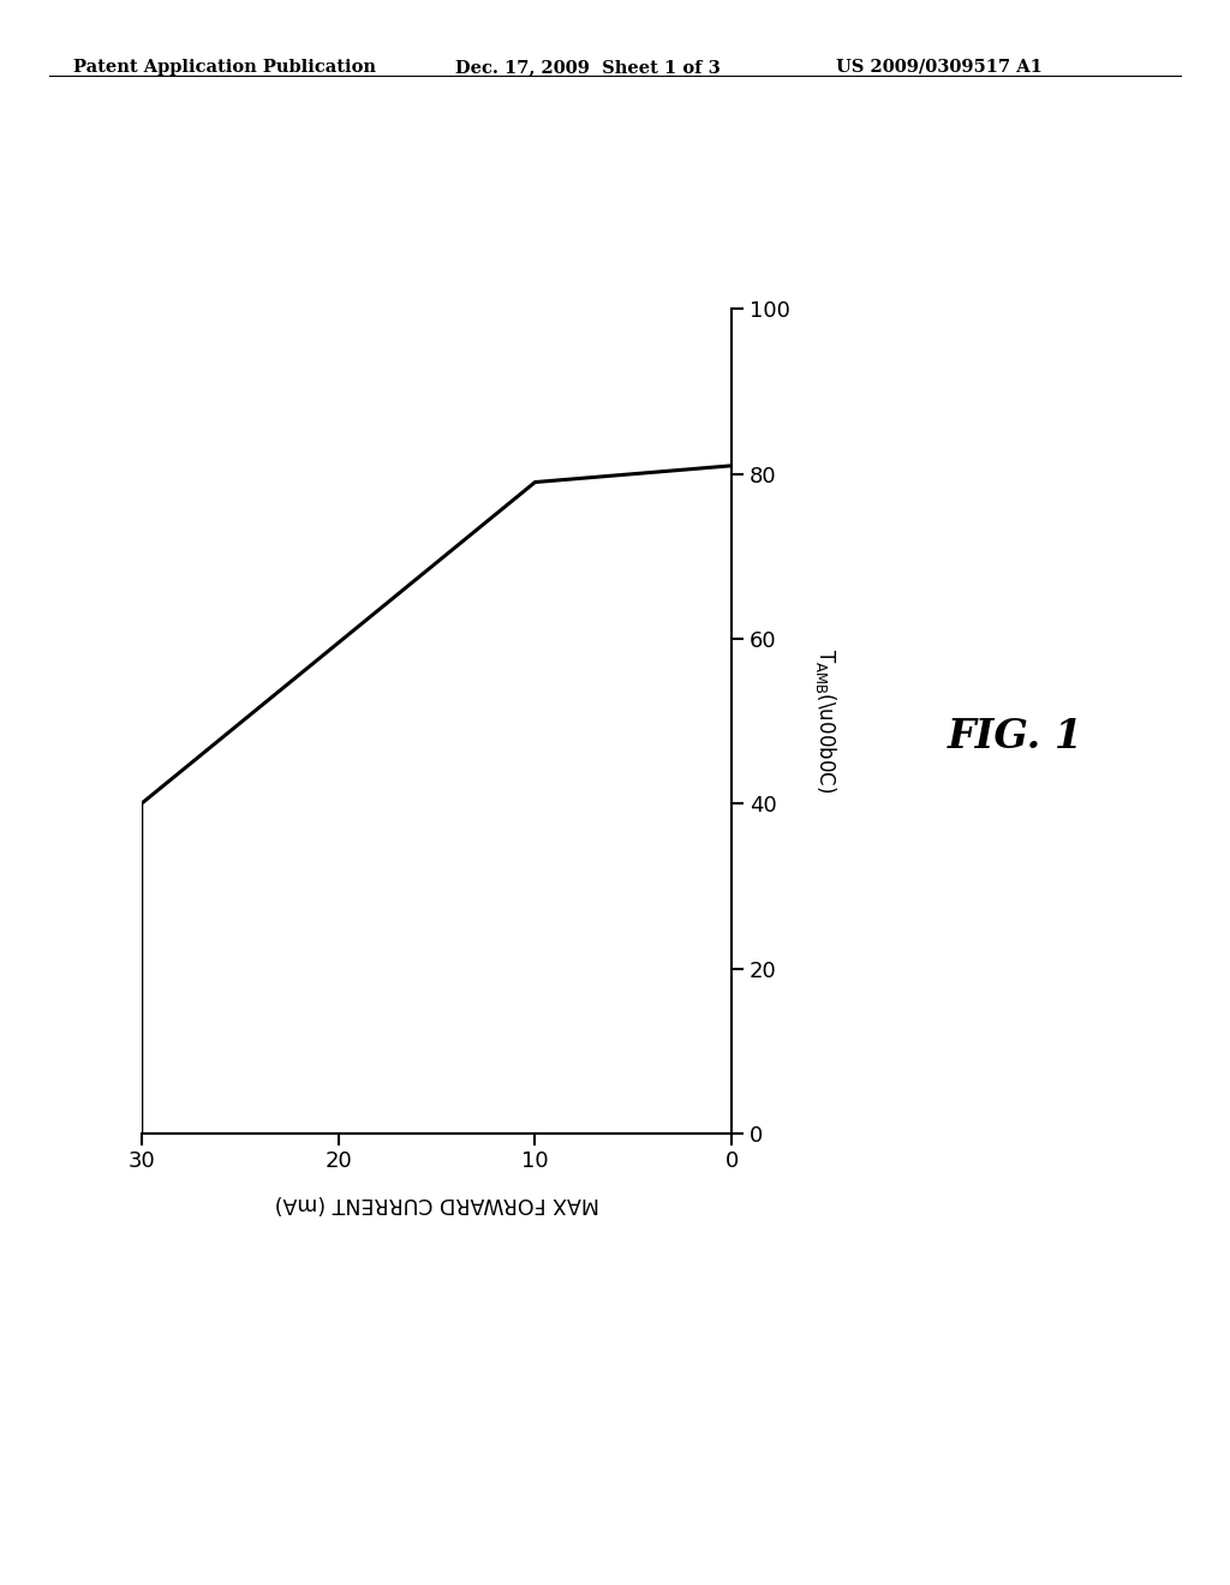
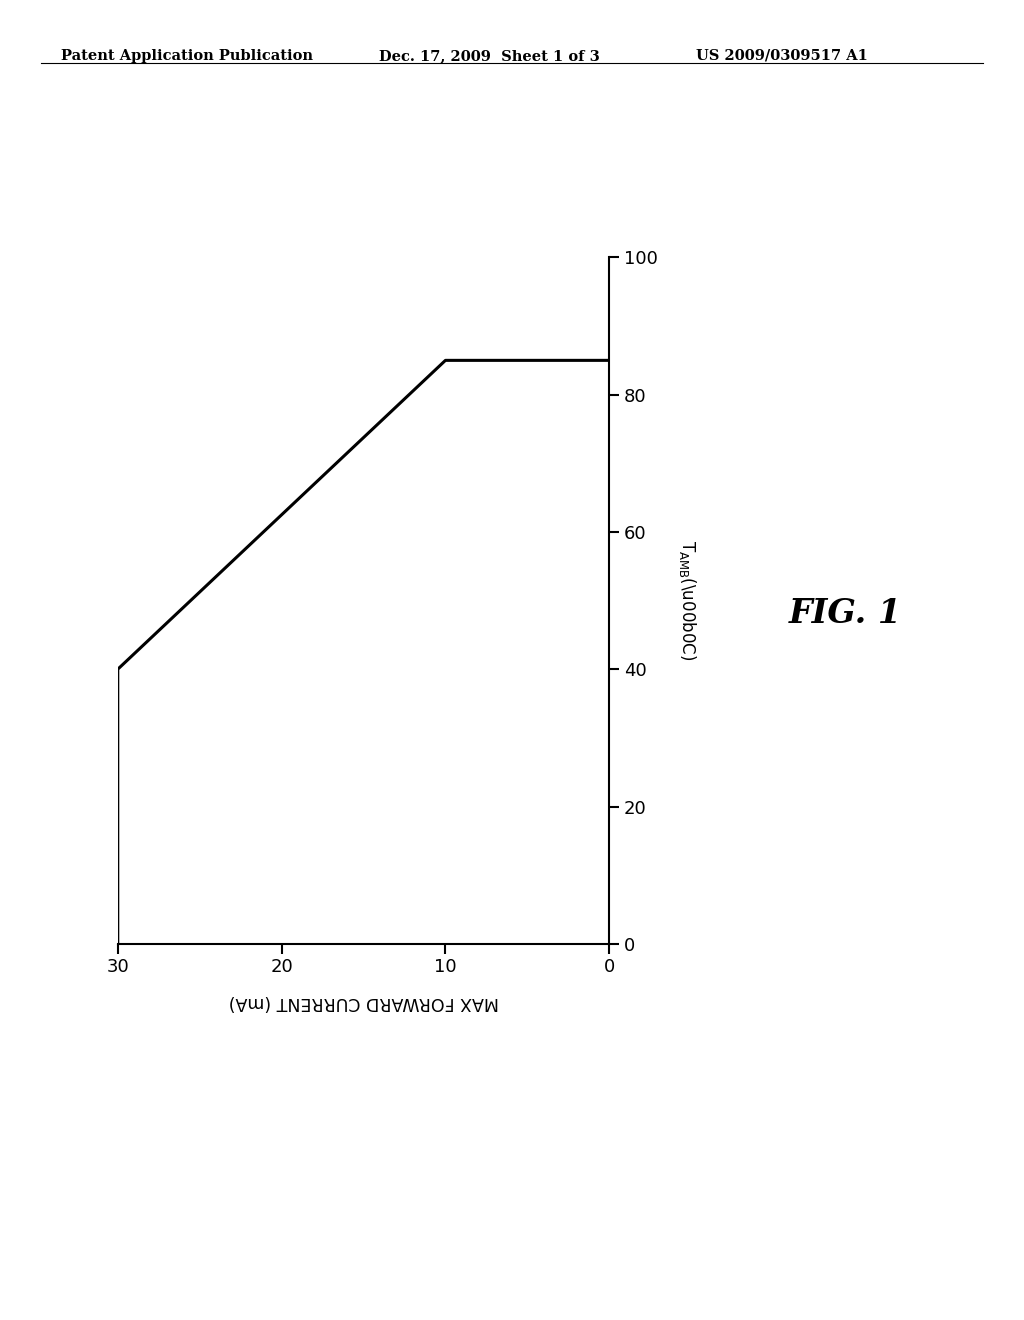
10: 79 -> 85
0: 81 -> 85
